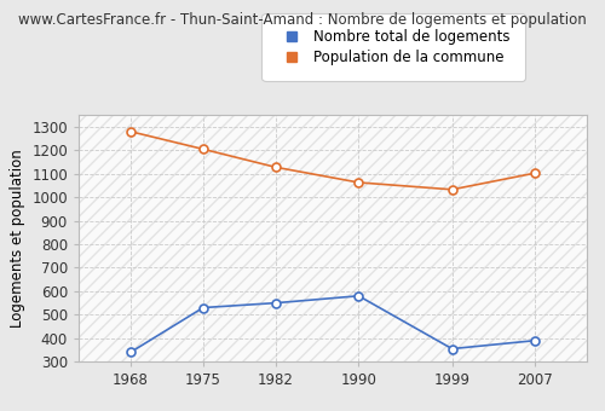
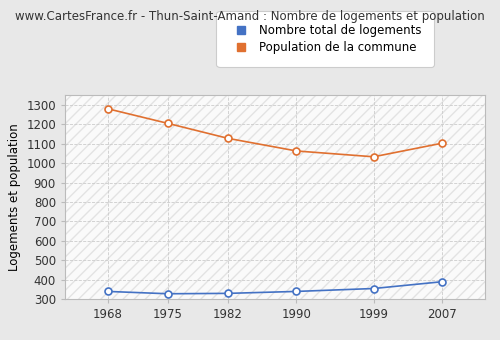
Nombre total de logements/1975: 530 -> 330
Nombre total de logements/1982: 550 -> 330
Nombre total de logements/1990: 580 -> 340
